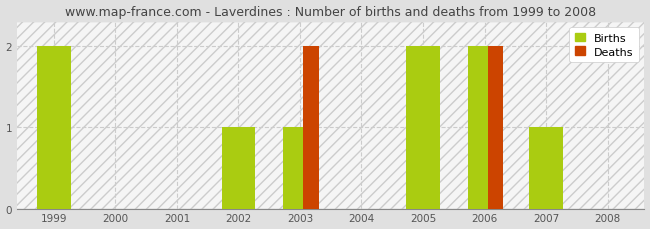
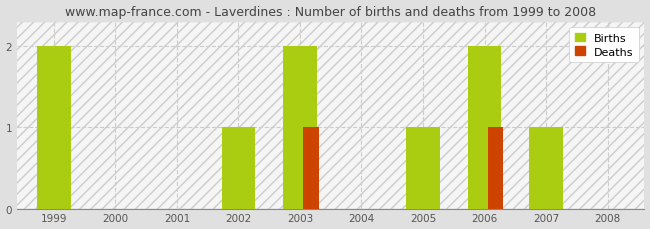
Births/2003: 1 -> 2
Deaths/2003: 2 -> 1
Births/2005: 2 -> 1
Deaths/2006: 2 -> 1
